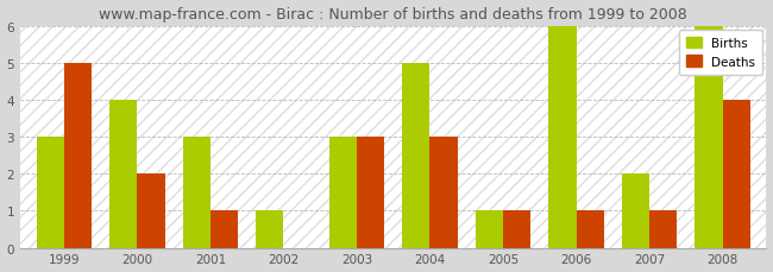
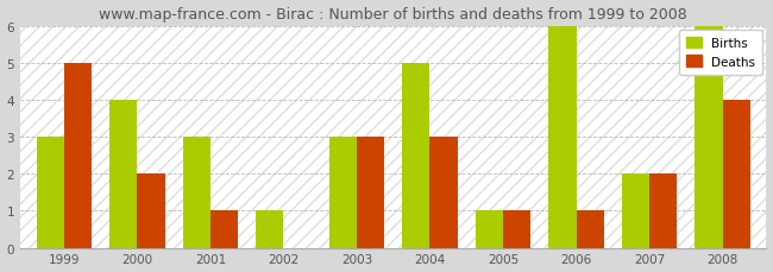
Deaths/2007: 1 -> 2
